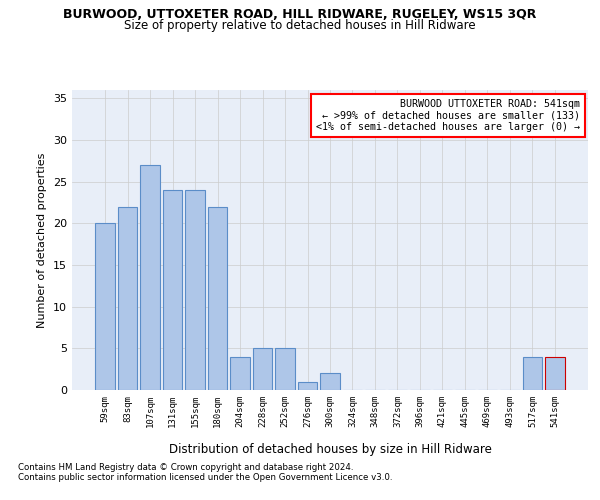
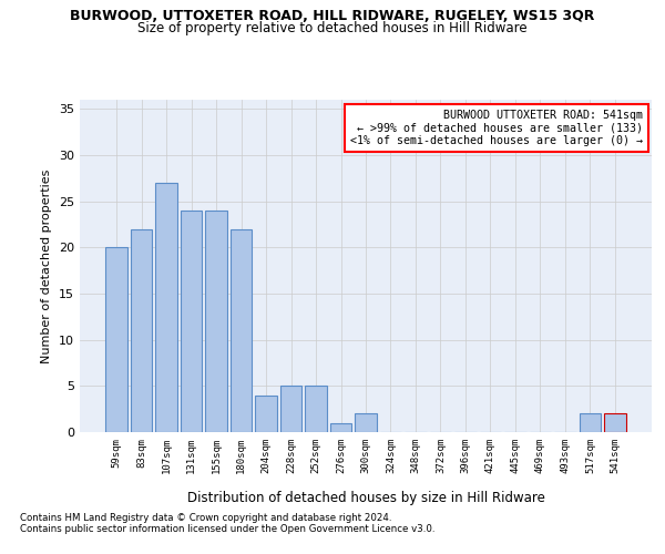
517sqm: 4 -> 2
541sqm: 4 -> 2
